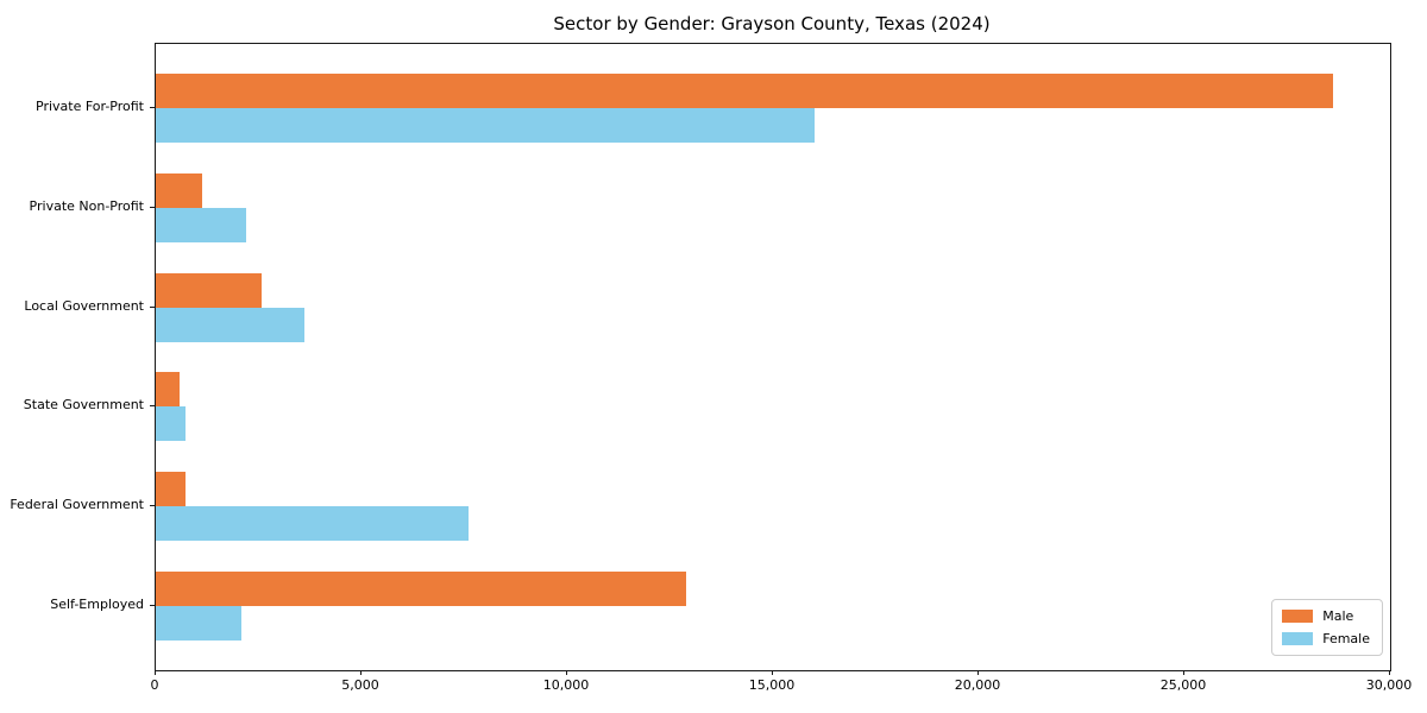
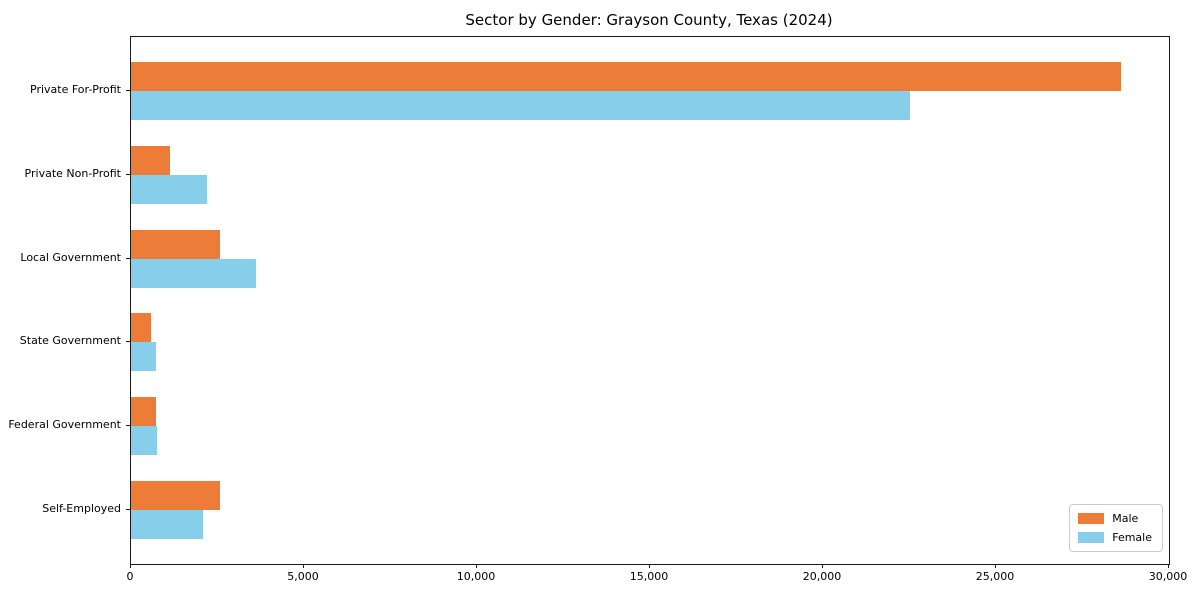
Female/Private For-Profit: 16000 -> 22500
Female/Federal Government: 7600 -> 800
Male/Self-Employed: 12900 -> 2600
